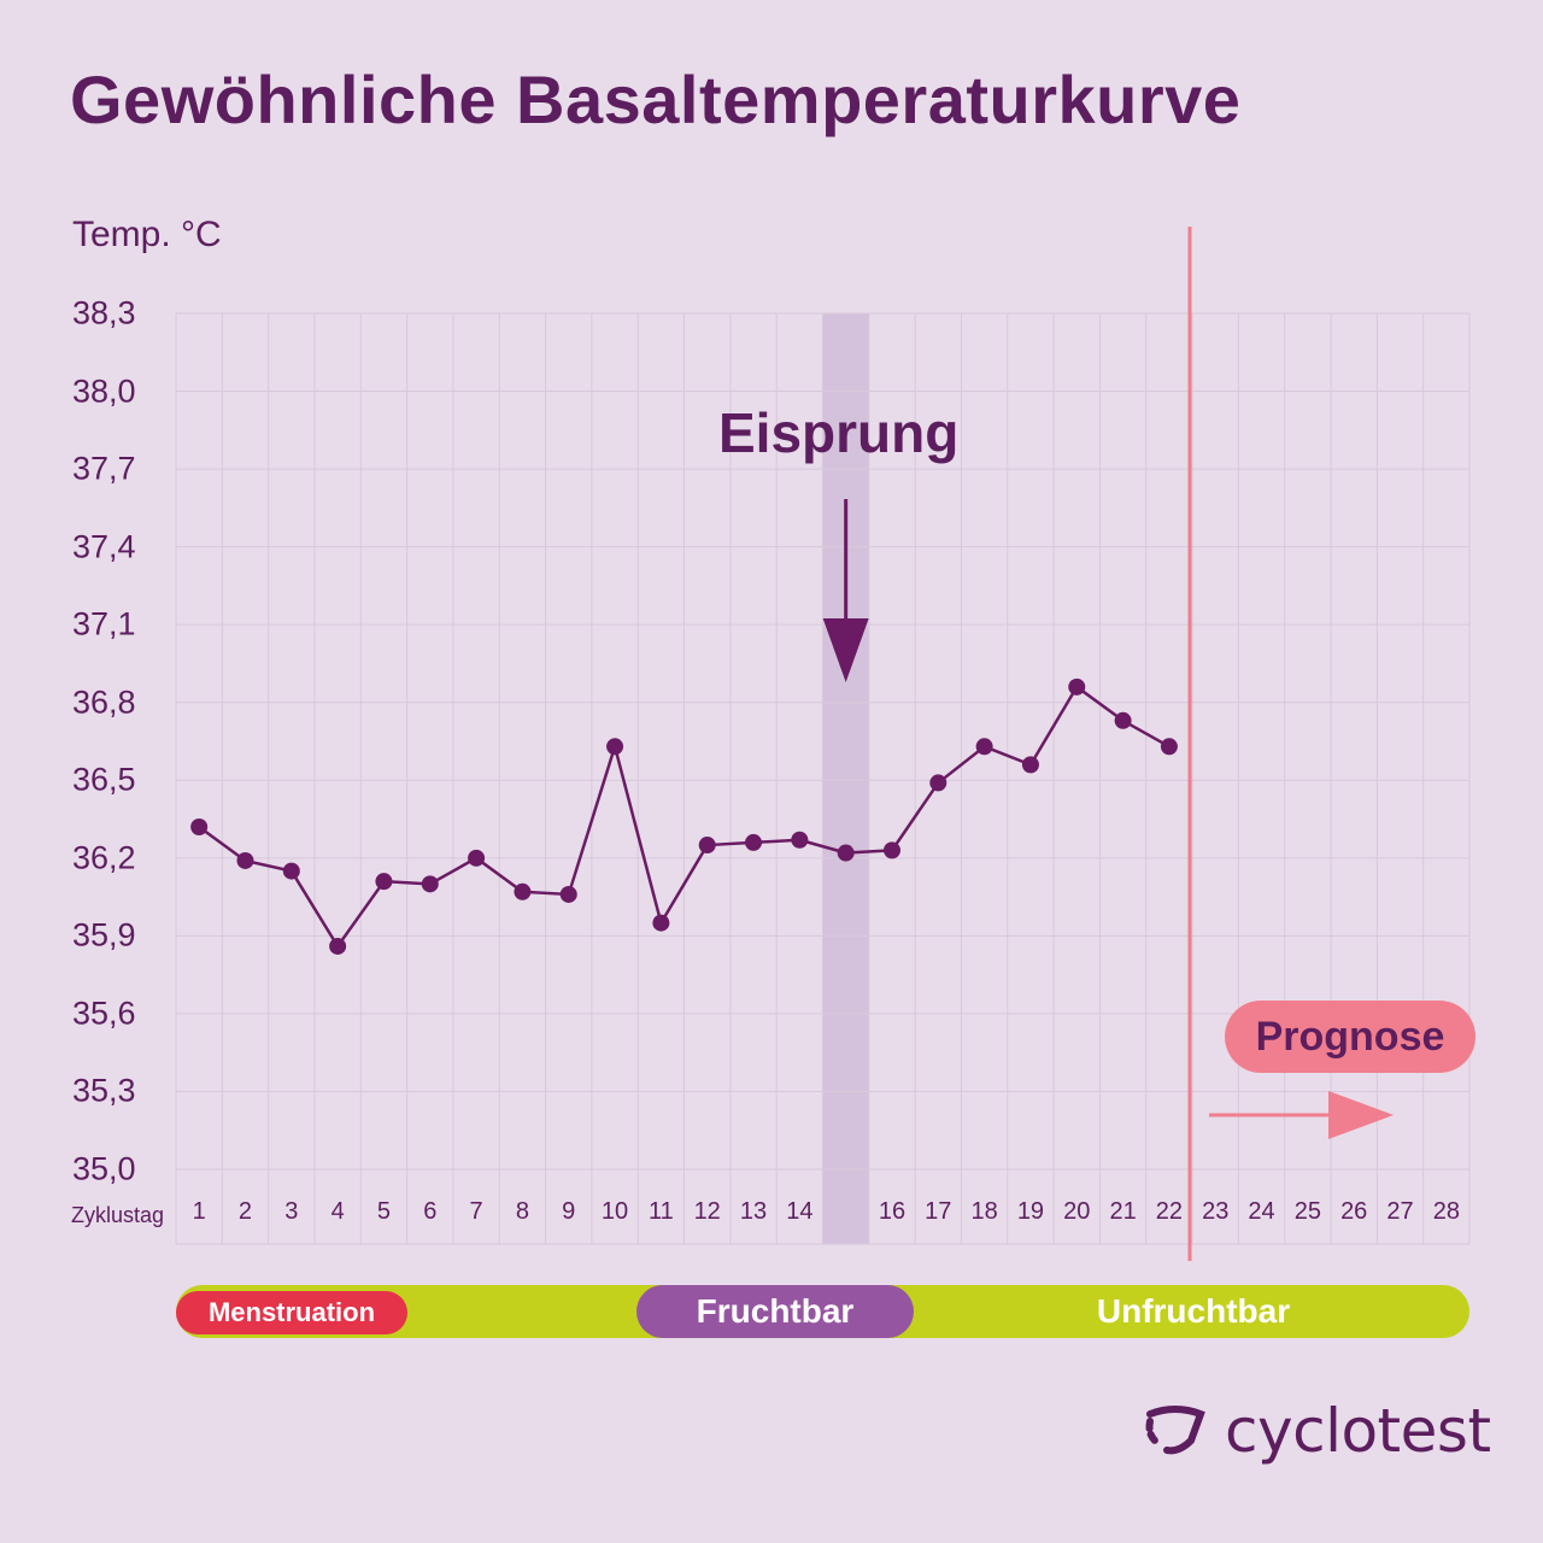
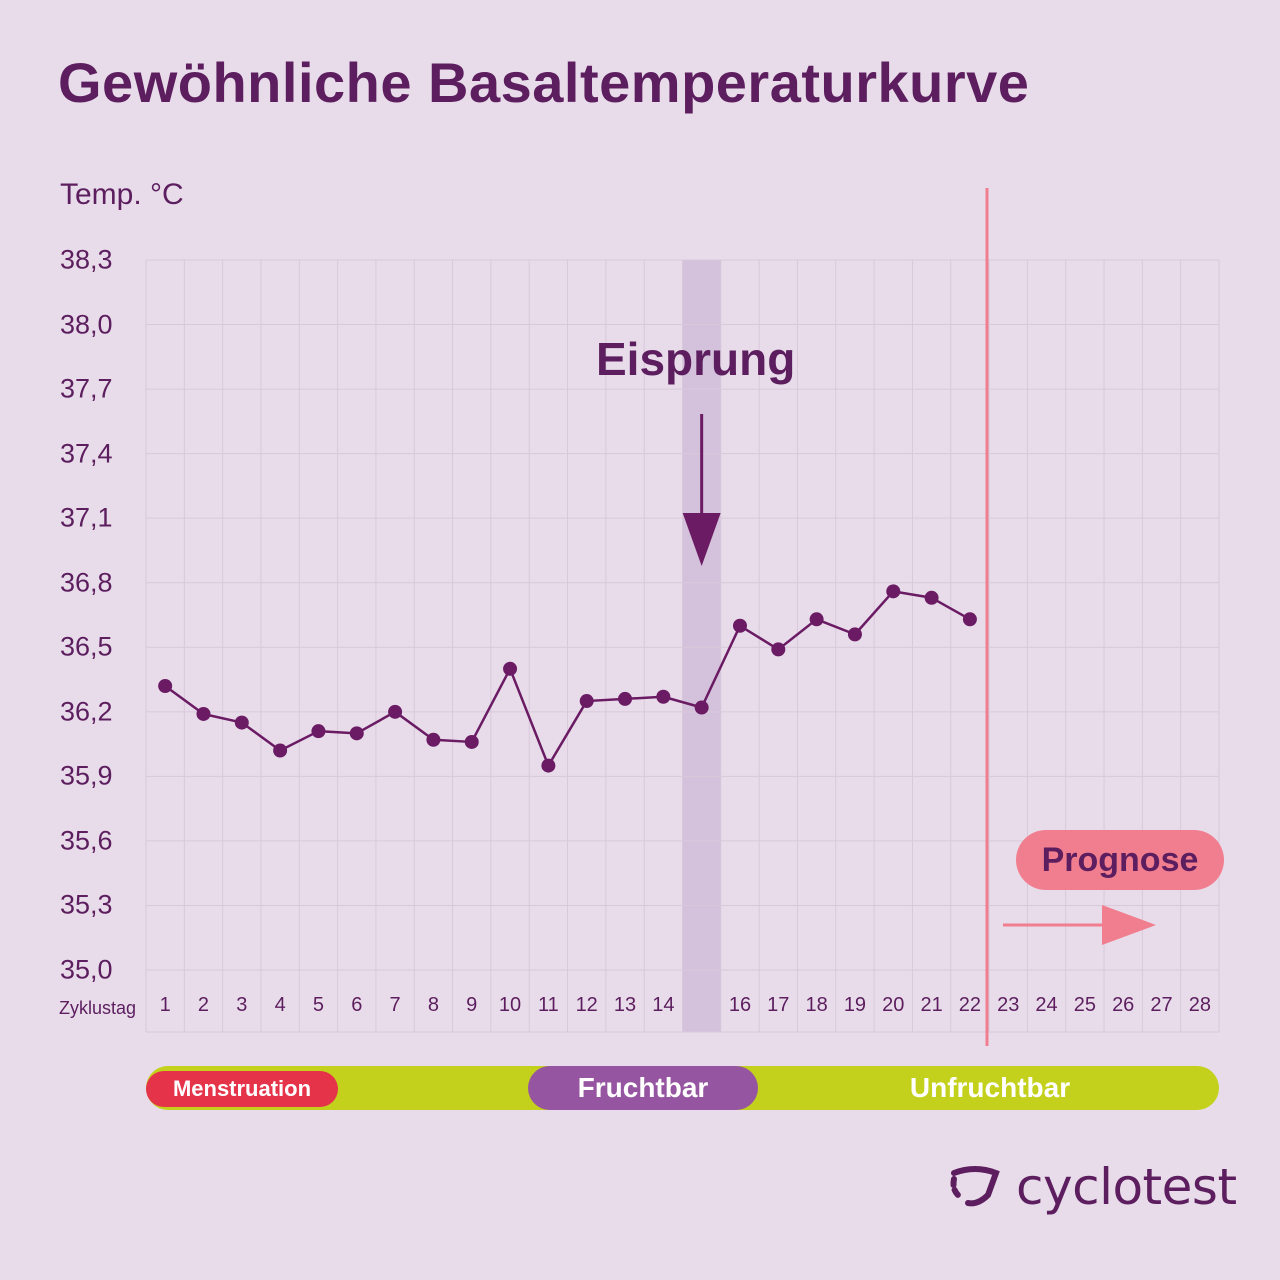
4: 35,86 -> 36,02
10: 36,63 -> 36,40
16: 36,23 -> 36,60
20: 36,86 -> 36,76
